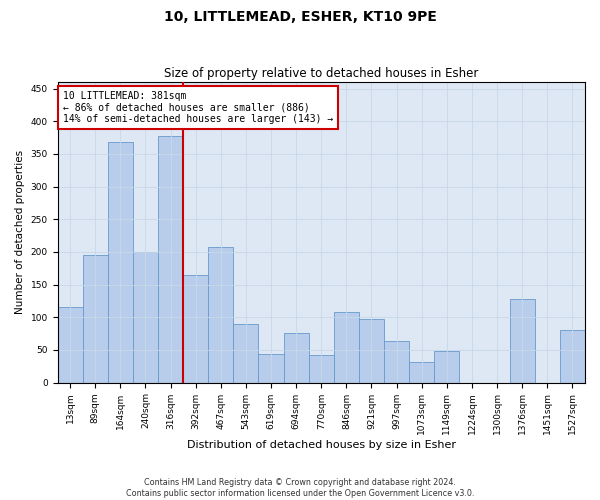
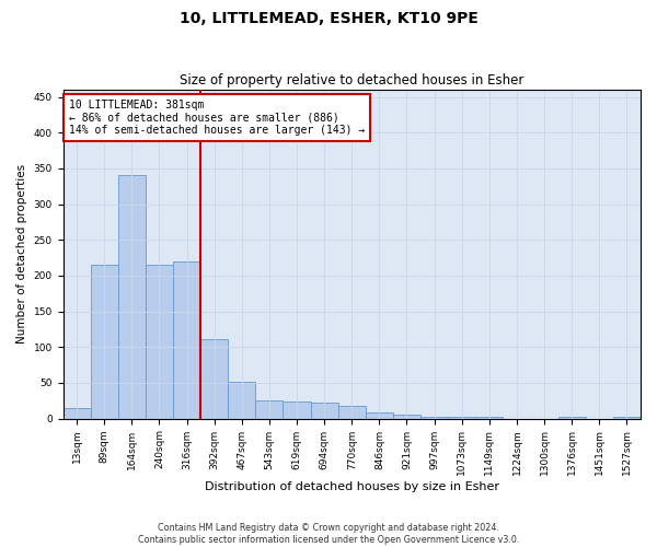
13sqm: 116 -> 15
89sqm: 196 -> 215
164sqm: 368 -> 340
240sqm: 200 -> 215
316sqm: 378 -> 220
392sqm: 164 -> 111
467sqm: 208 -> 52
543sqm: 90 -> 25
619sqm: 44 -> 24
694sqm: 76 -> 22
770sqm: 42 -> 18
846sqm: 108 -> 8
921sqm: 98 -> 6
997sqm: 64 -> 2
1073sqm: 32 -> 2
1149sqm: 48 -> 2
1376sqm: 128 -> 3
1527sqm: 80 -> 2
